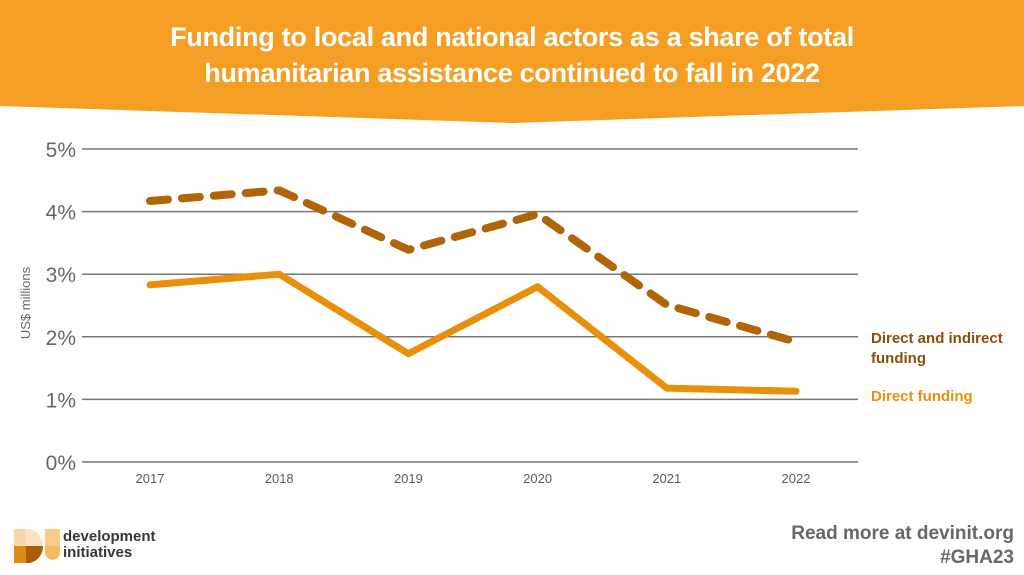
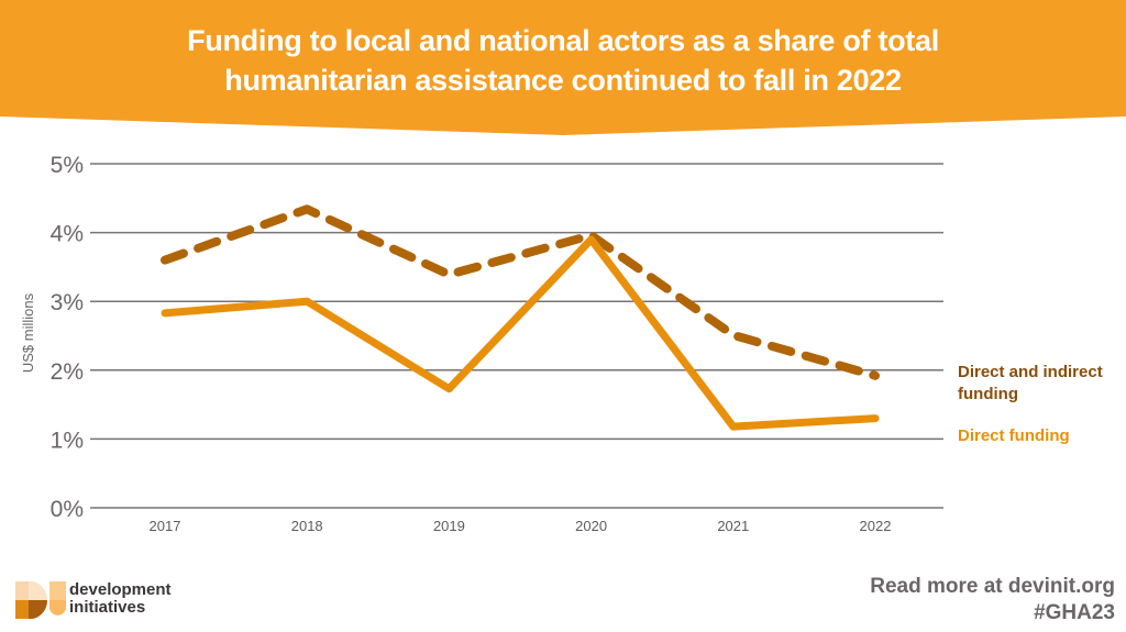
Direct and indirect funding/2017: 4.2% -> 3.6%
Direct funding/2020: 2.8% -> 3.9%
Direct funding/2022: 1.1% -> 1.3%
